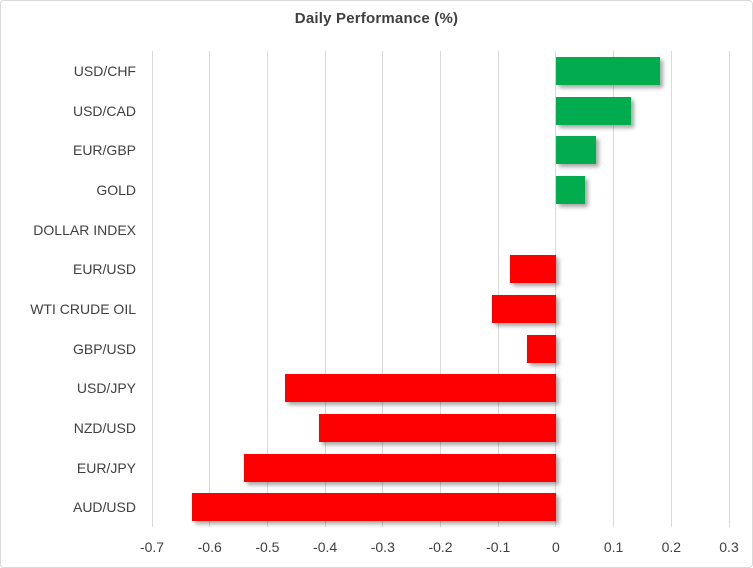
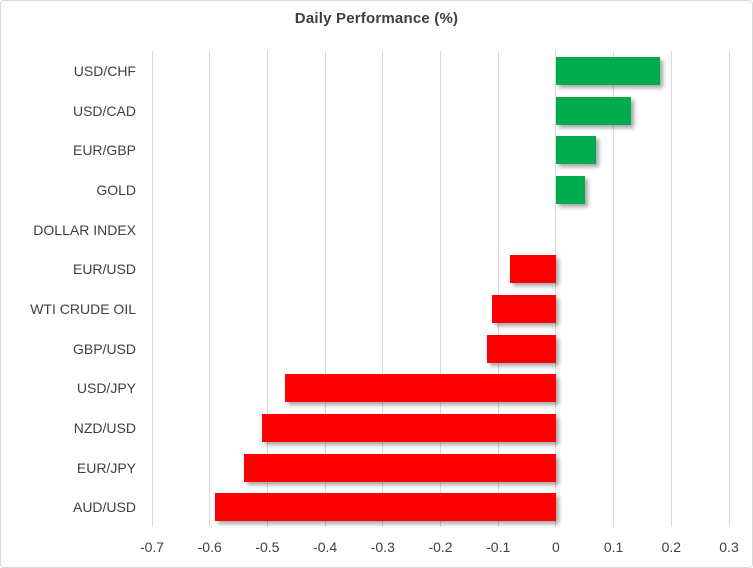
GBP/USD: -0.05 -> -0.12
NZD/USD: -0.41 -> -0.51
AUD/USD: -0.63 -> -0.59
